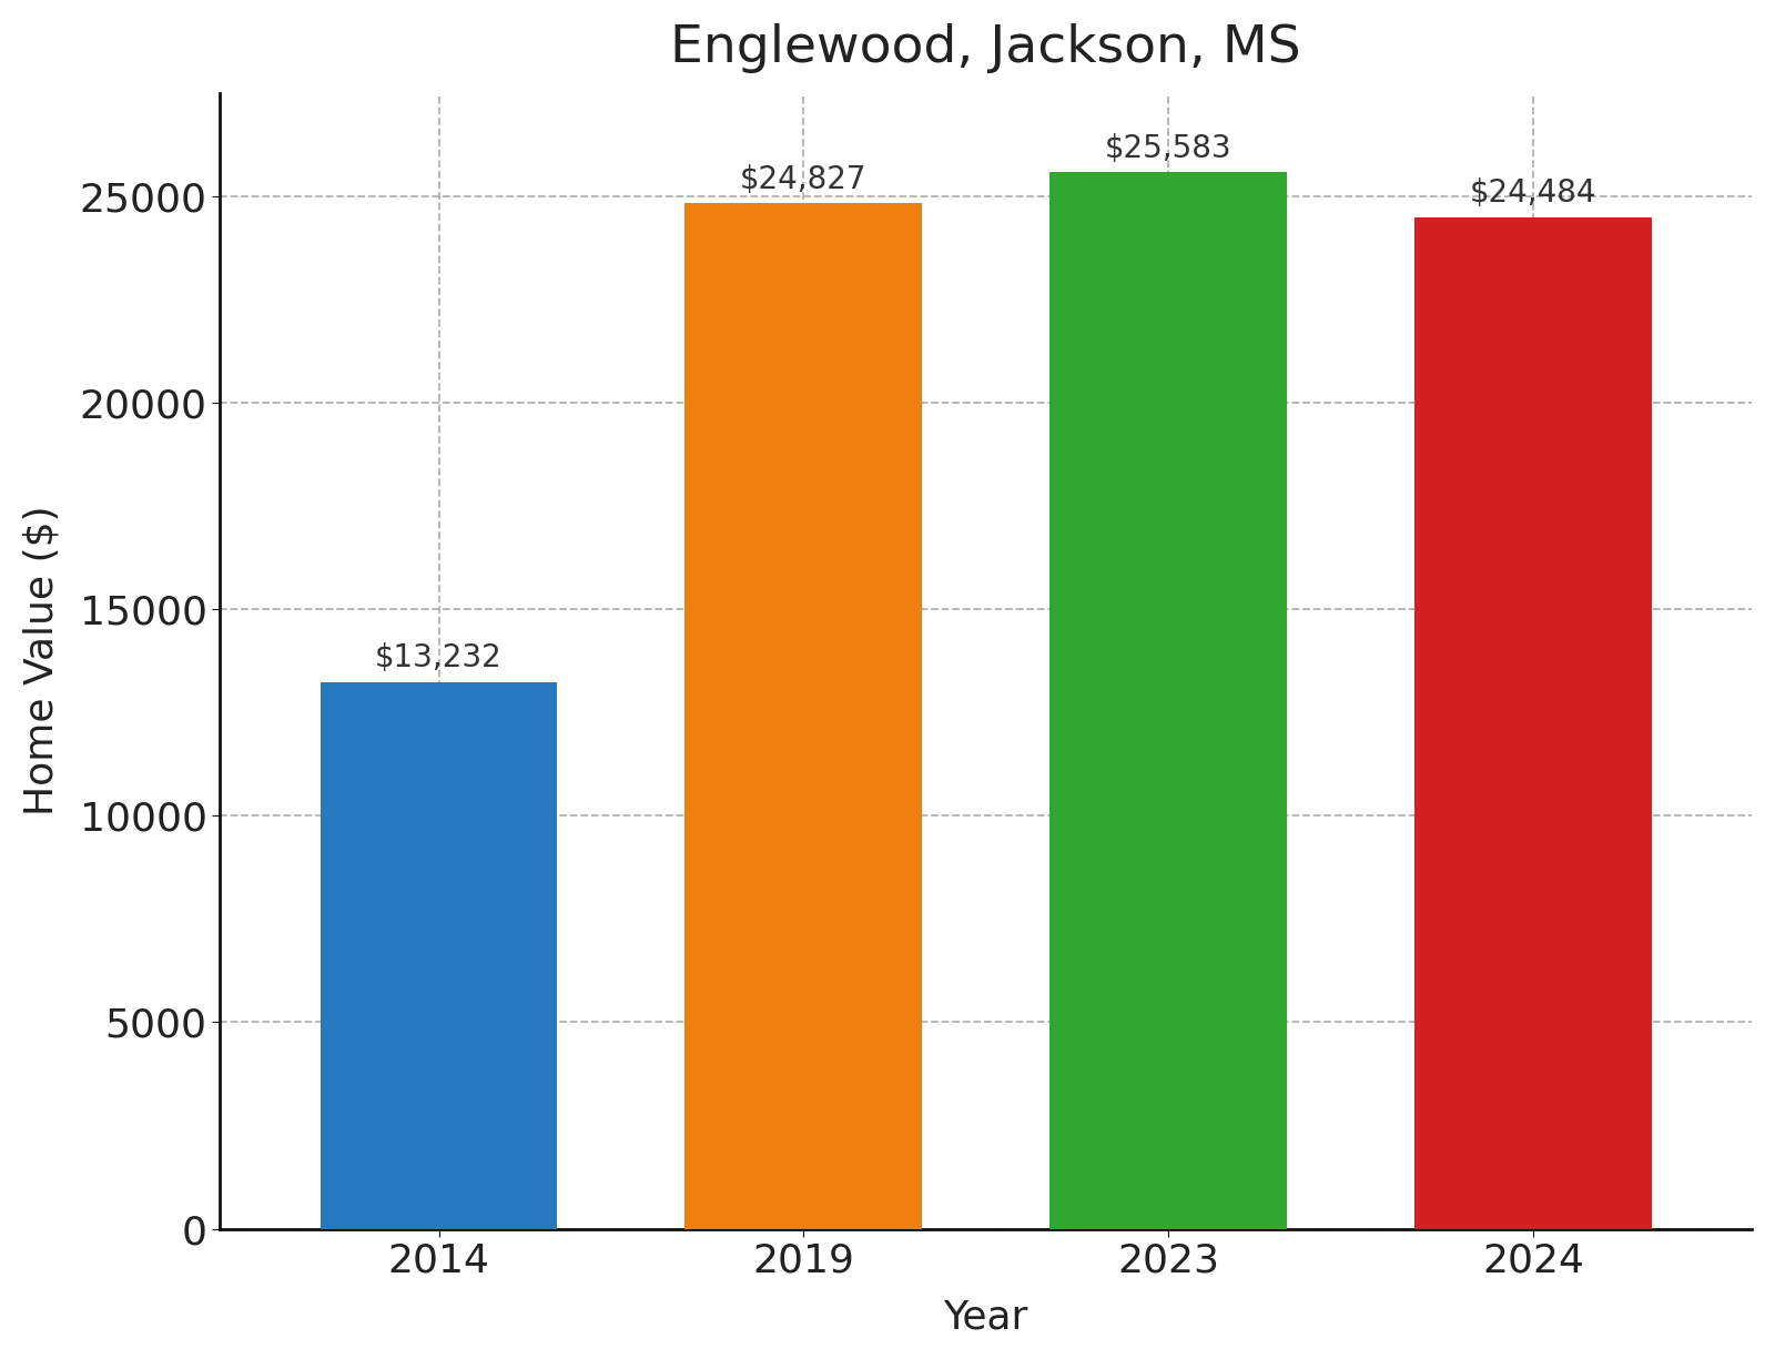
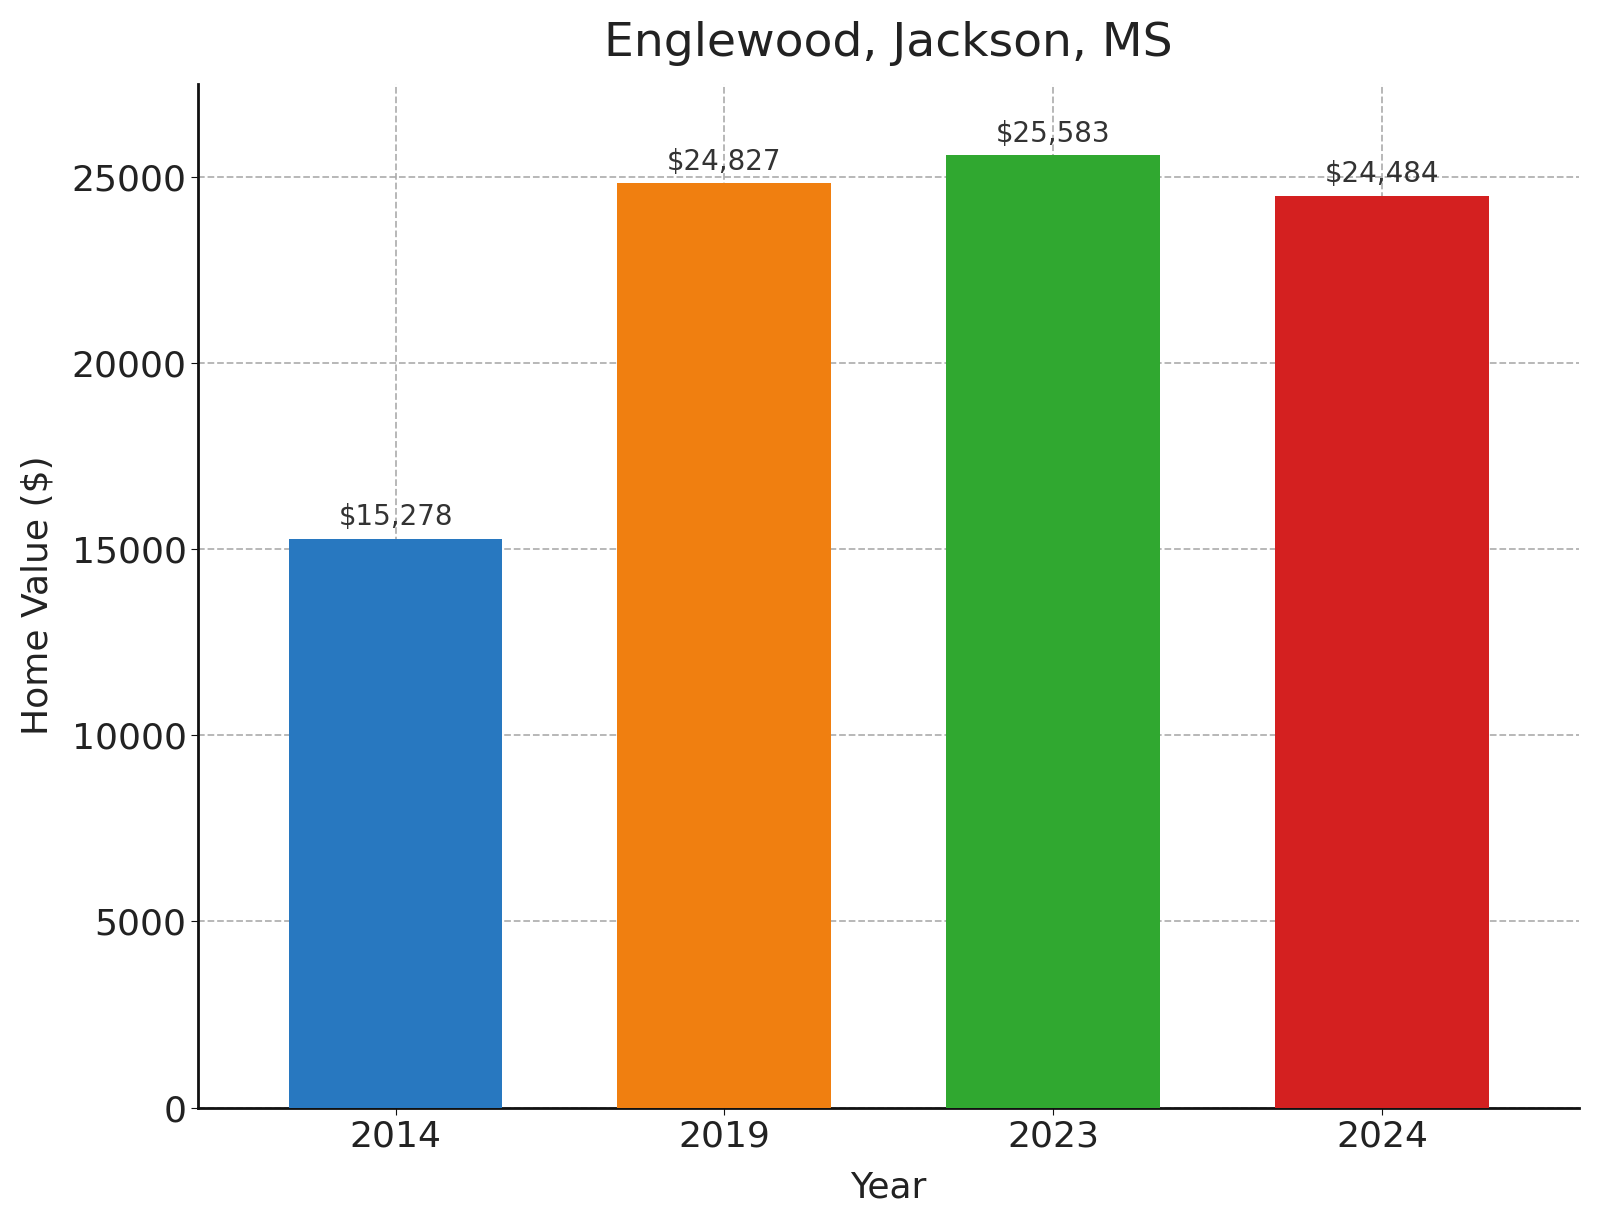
2014: $13,232 -> $15,278
